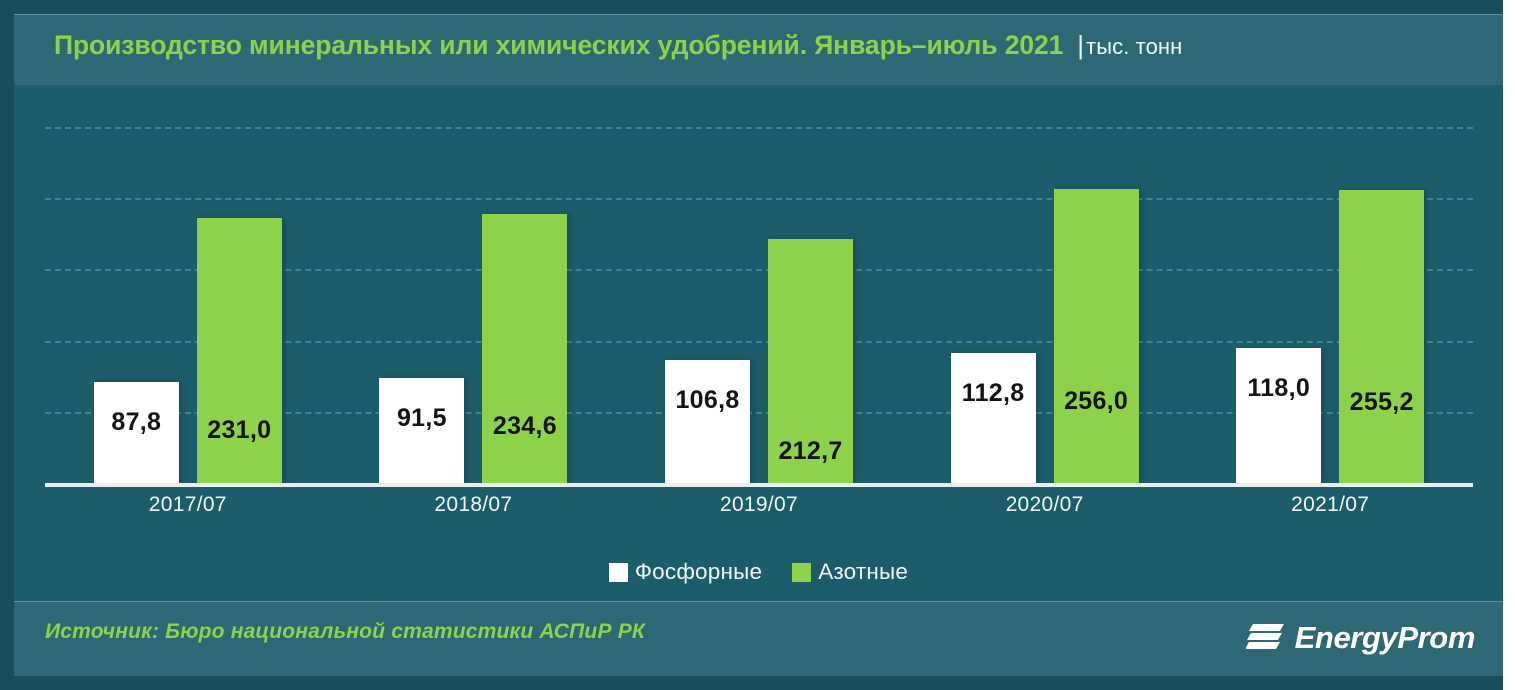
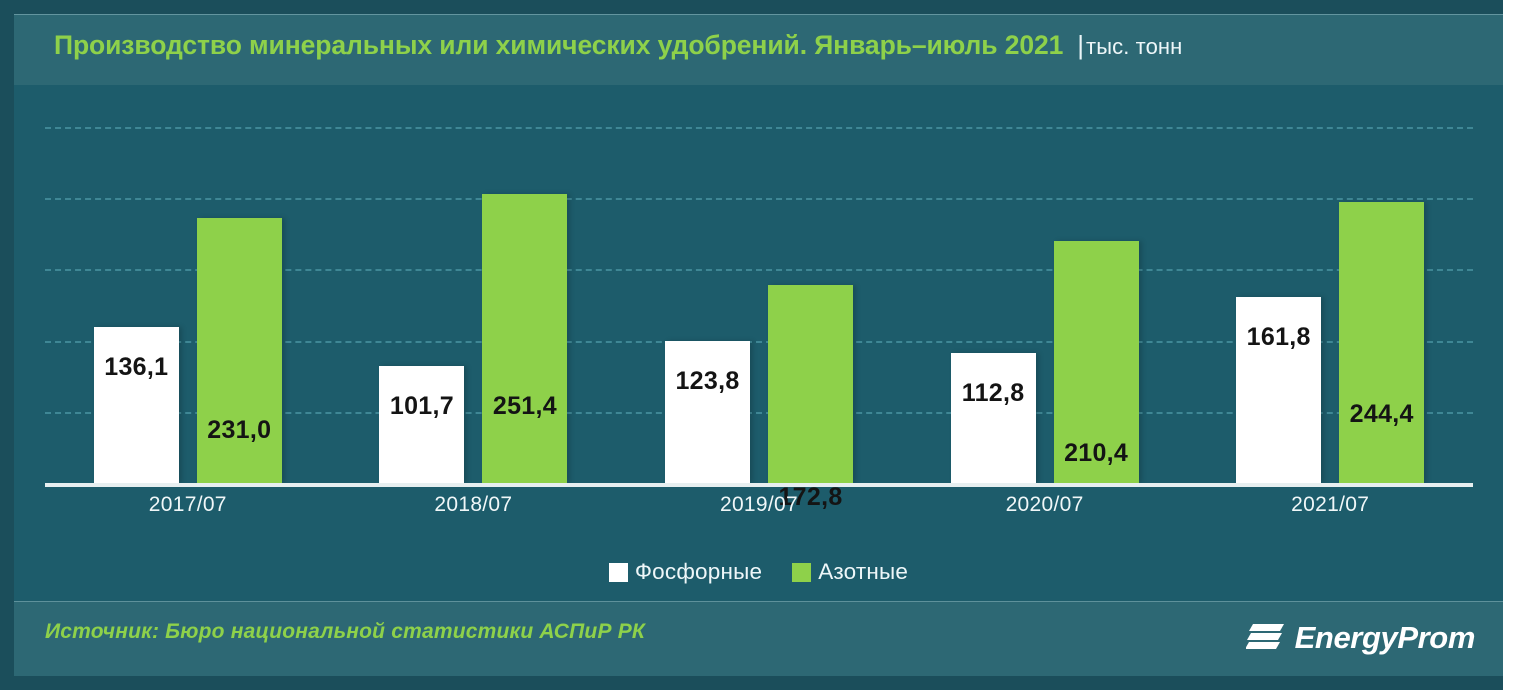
Фосфорные/2017/07: 87,8 -> 136,1
Фосфорные/2018/07: 91,5 -> 101,7
Азотные/2018/07: 234,6 -> 251,4
Фосфорные/2019/07: 106,8 -> 123,8
Азотные/2019/07: 212,7 -> 172,8
Азотные/2020/07: 256,0 -> 210,4
Фосфорные/2021/07: 118,0 -> 161,8
Азотные/2021/07: 255,2 -> 244,4
